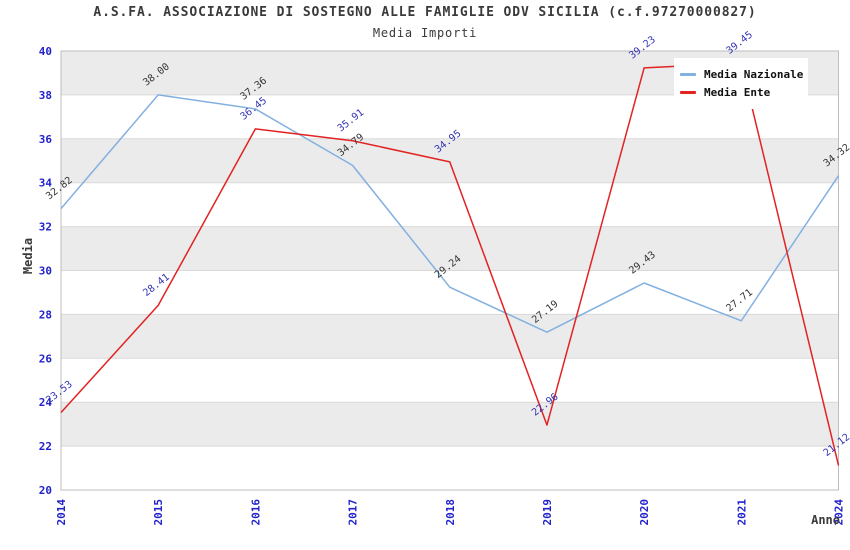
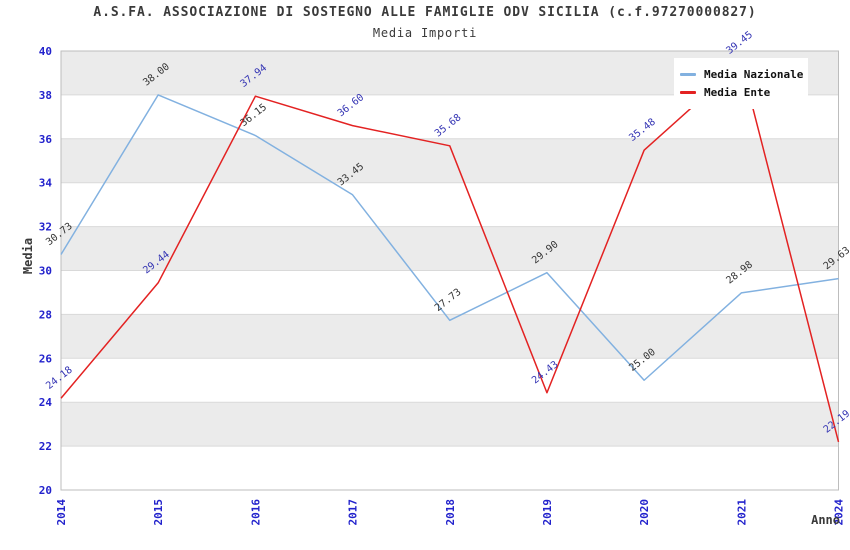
Media Nazionale/2014: 32.82 -> 30.73
Media Ente/2014: 23.53 -> 24.18
Media Ente/2015: 28.41 -> 29.44
Media Nazionale/2016: 37.36 -> 36.15
Media Ente/2016: 36.45 -> 37.94
Media Nazionale/2017: 34.79 -> 33.45
Media Ente/2017: 35.91 -> 36.60
Media Nazionale/2018: 29.24 -> 27.73
Media Ente/2018: 34.95 -> 35.68
Media Nazionale/2019: 27.19 -> 29.90
Media Ente/2019: 22.96 -> 24.43
Media Nazionale/2020: 29.43 -> 25.00
Media Ente/2020: 39.23 -> 35.48
Media Nazionale/2021: 27.71 -> 28.98
Media Nazionale/2024: 34.32 -> 29.63
Media Ente/2024: 21.12 -> 22.19
